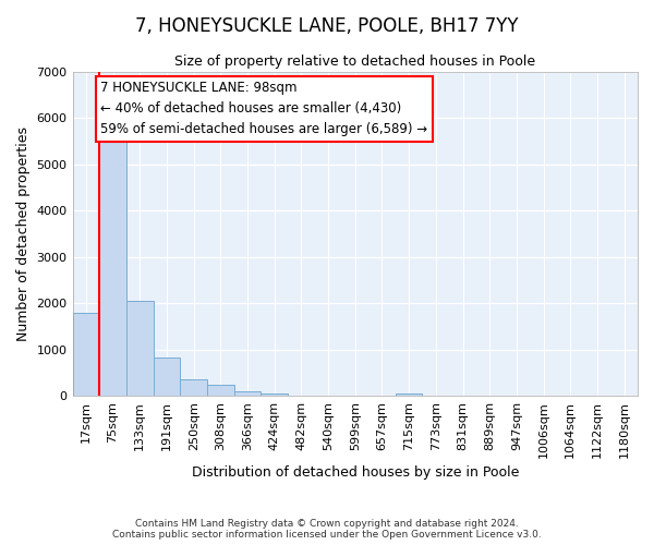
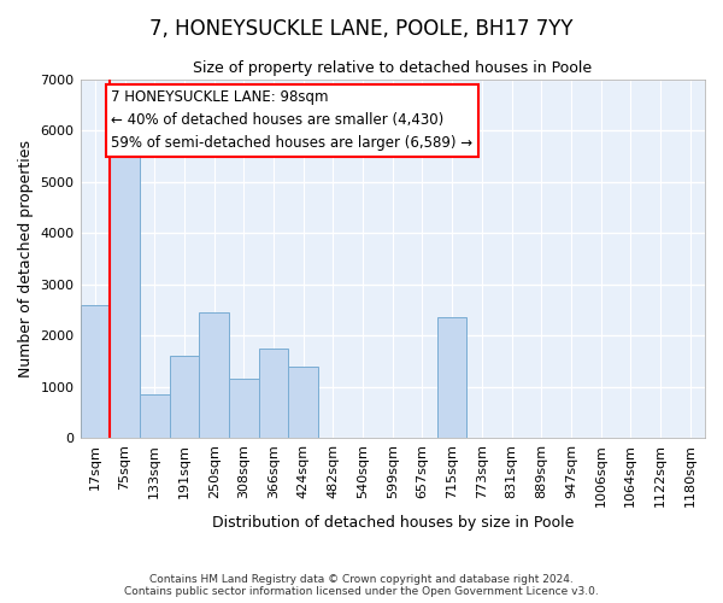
17sqm: 1800 -> 2600
133sqm: 2060 -> 850
191sqm: 830 -> 1600
250sqm: 360 -> 2450
308sqm: 240 -> 1150
366sqm: 100 -> 1750
424sqm: 60 -> 1400
715sqm: 60 -> 2350
